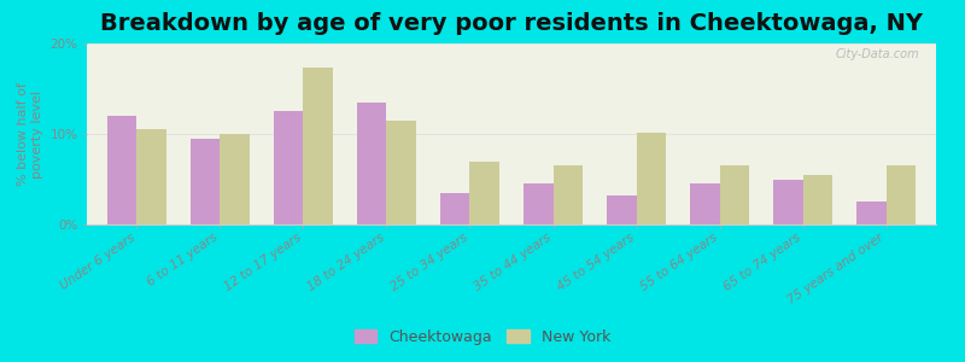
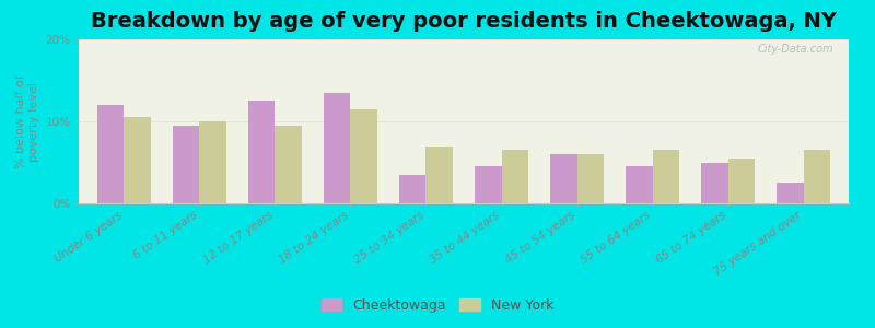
New York/12 to 17 years: 17.4% -> 9.5%
Cheektowaga/45 to 54 years: 3.2% -> 6.0%
New York/45 to 54 years: 10.2% -> 6.0%
